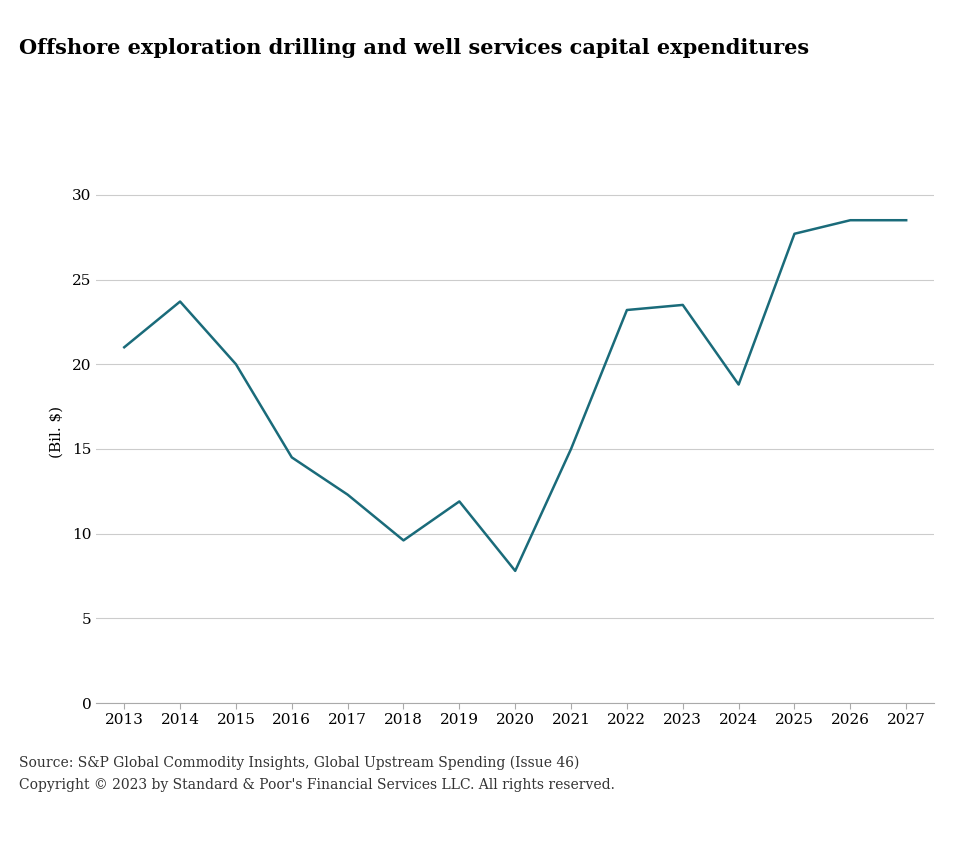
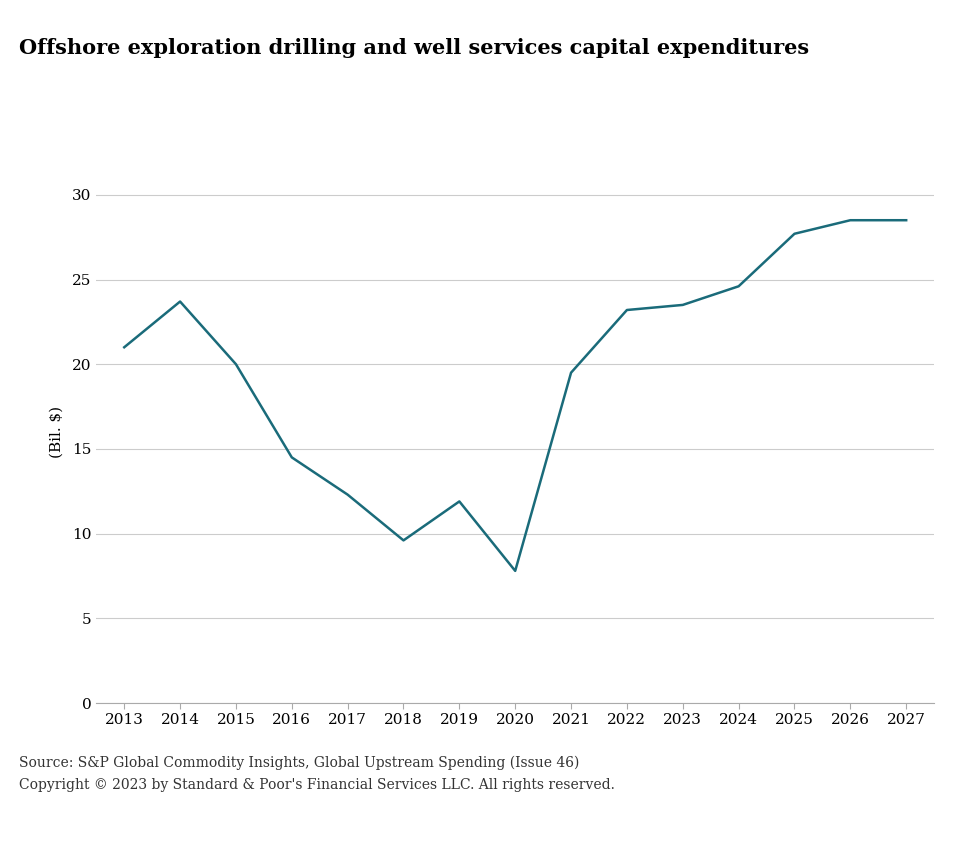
2021: 15.0 -> 19.5
2024: 18.8 -> 24.6
